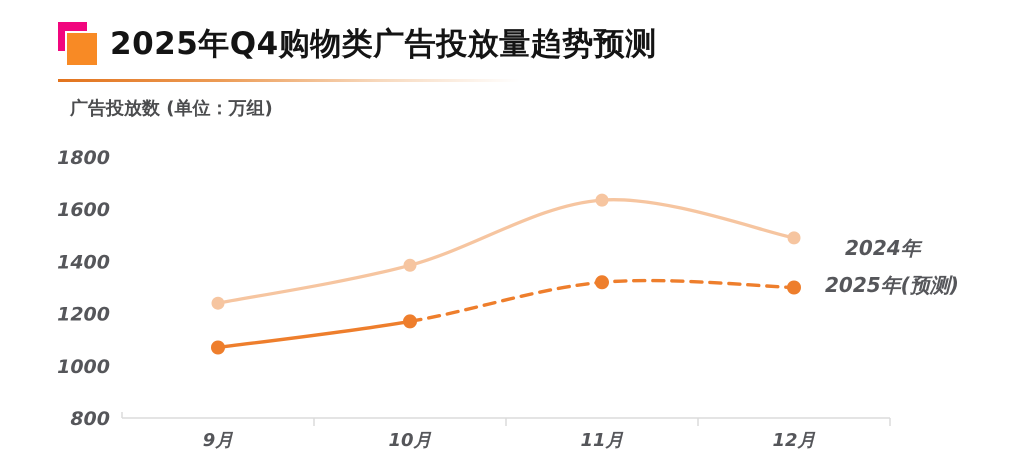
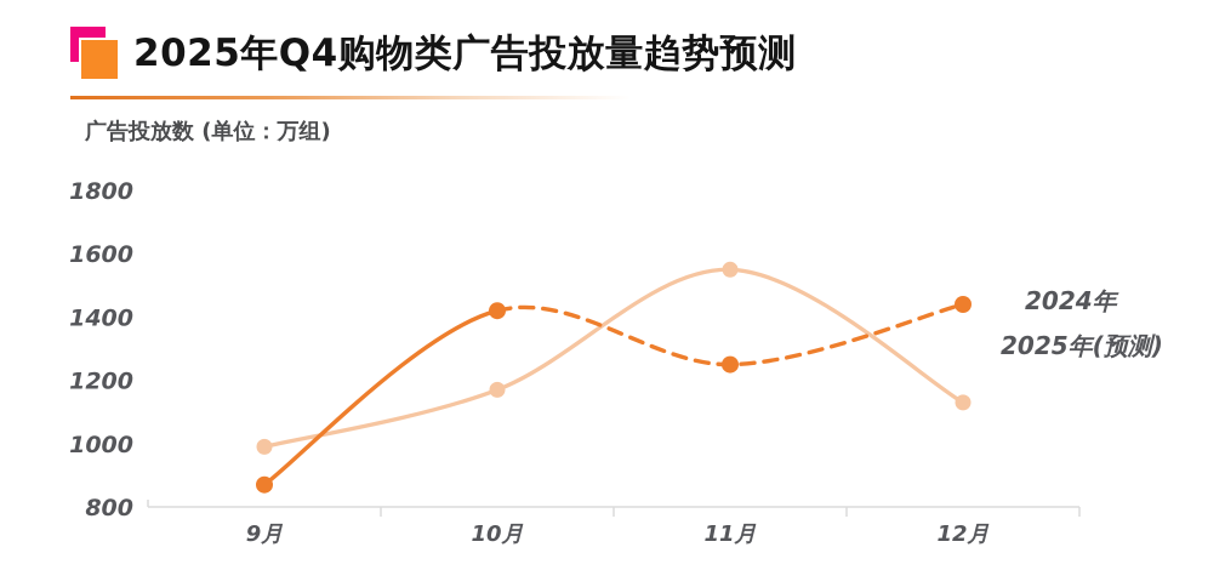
2024年/9月: 1240 -> 990
2025年(预测)/9月: 1070 -> 870
2024年/10月: 1380 -> 1170
2025年(预测)/10月: 1170 -> 1420
2024年/11月: 1640 -> 1550
2025年(预测)/11月: 1320 -> 1250
2024年/12月: 1490 -> 1130
2025年(预测)/12月: 1300 -> 1440
